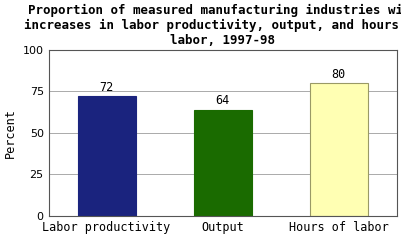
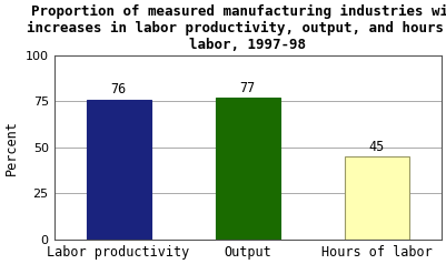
Labor productivity: 72 -> 76
Output: 64 -> 77
Hours of labor: 80 -> 45
